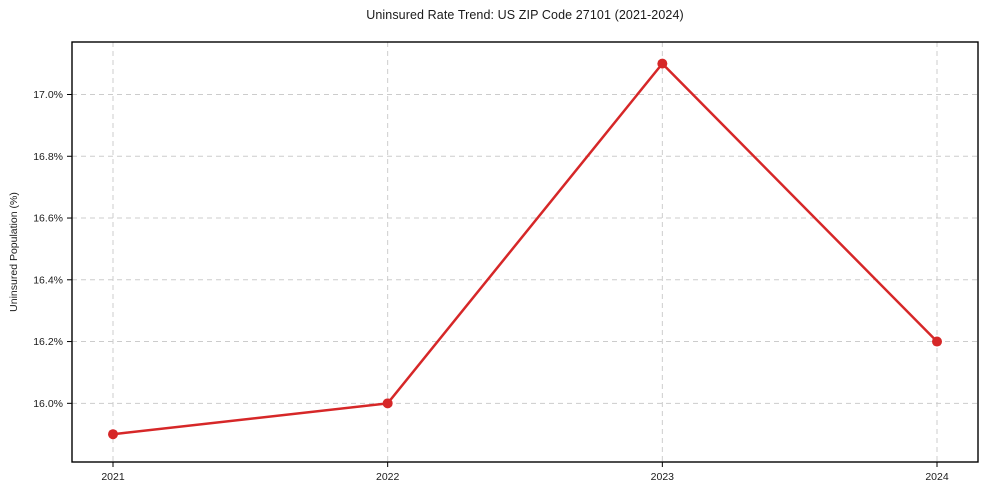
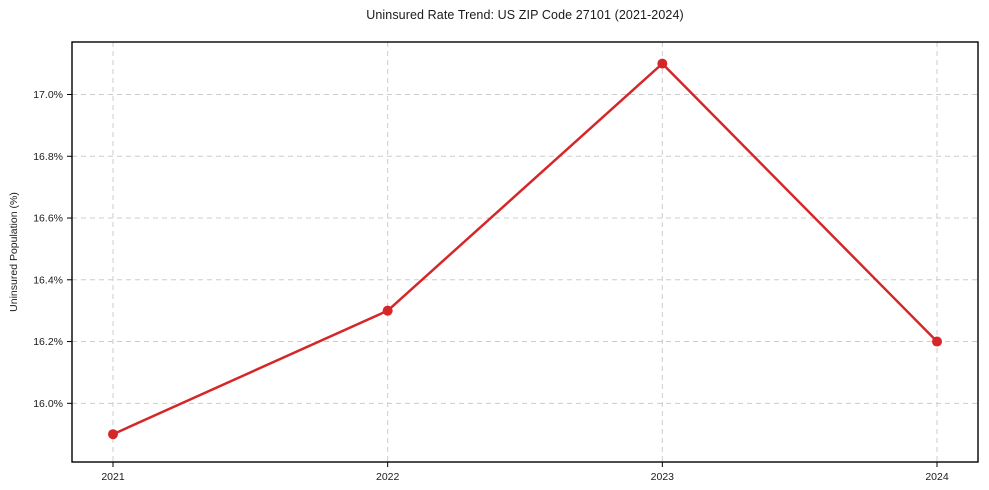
2022: 16.0% -> 16.3%
